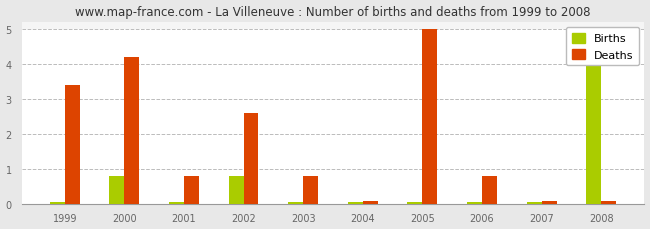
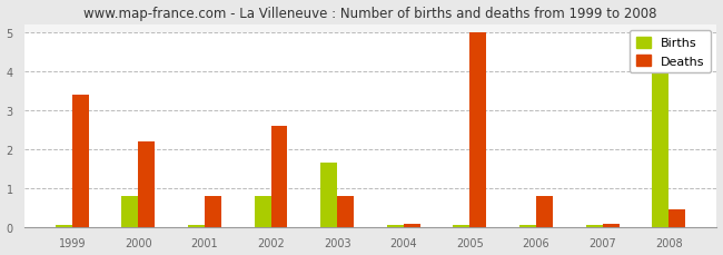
Deaths/2000: 4.20 -> 2.20
Births/2003: 0.04 -> 1.65
Deaths/2008: 0.08 -> 0.45
